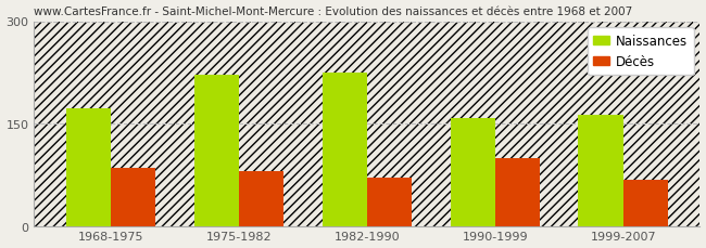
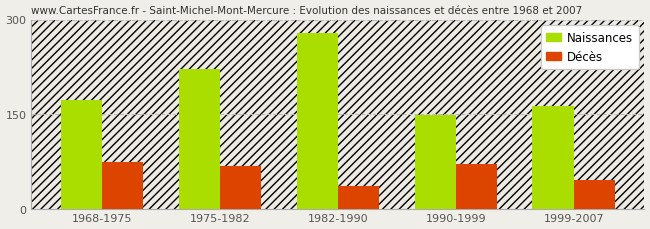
Décès/1968-1975: 85 -> 74
Décès/1975-1982: 80 -> 68
Naissances/1982-1990: 225 -> 278
Décès/1982-1990: 70 -> 36
Naissances/1990-1999: 158 -> 148
Décès/1990-1999: 100 -> 70
Décès/1999-2007: 68 -> 46
